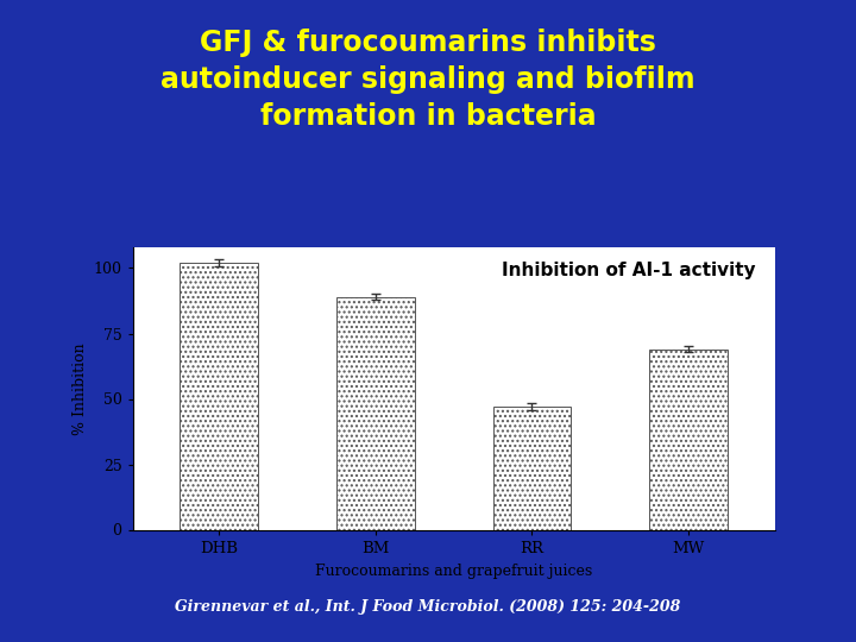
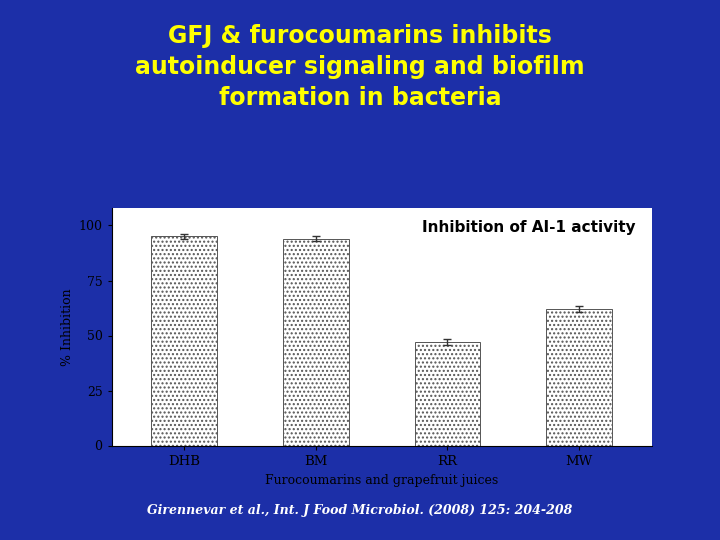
DHB: 102 -> 95
BM: 89 -> 94
MW: 69 -> 62
